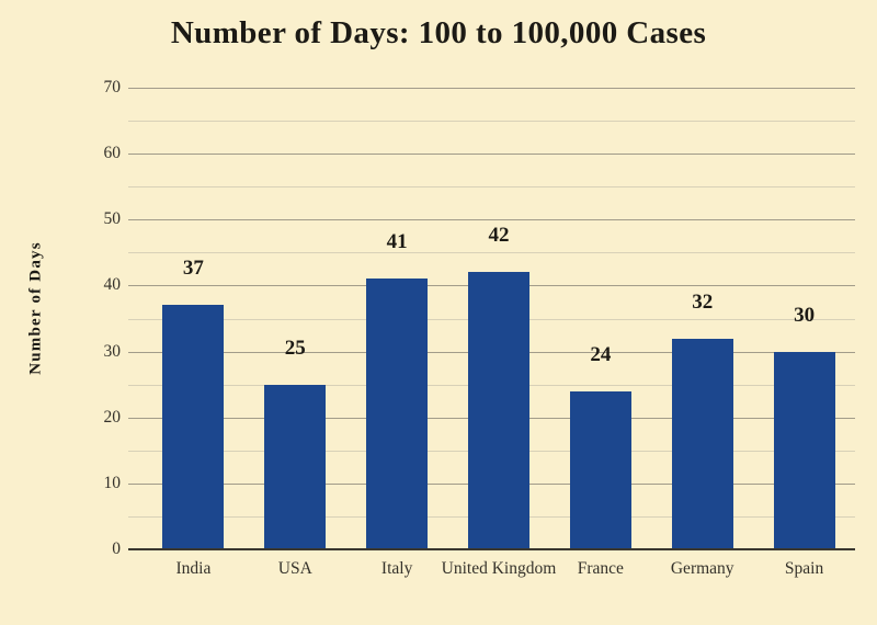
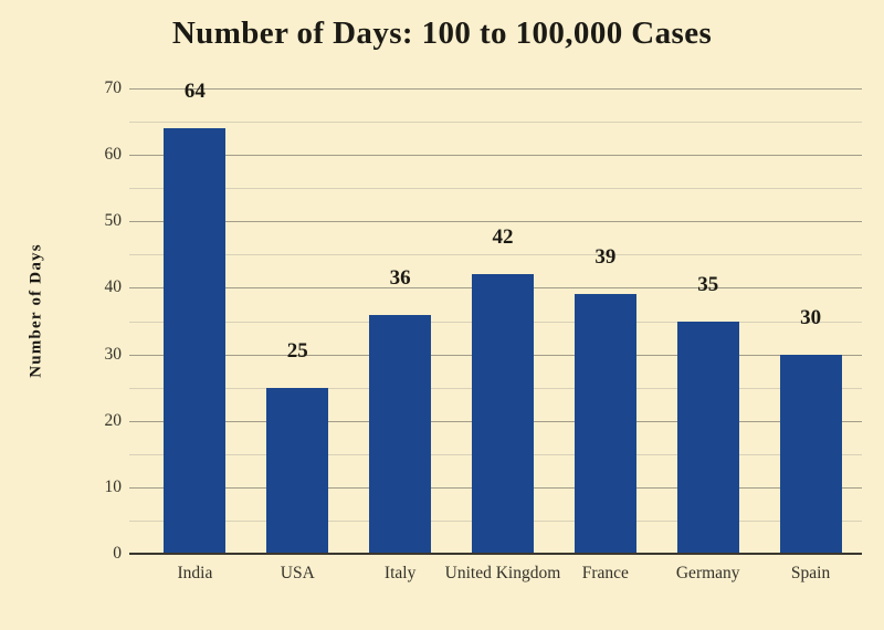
India: 37 -> 64
Italy: 41 -> 36
France: 24 -> 39
Germany: 32 -> 35
